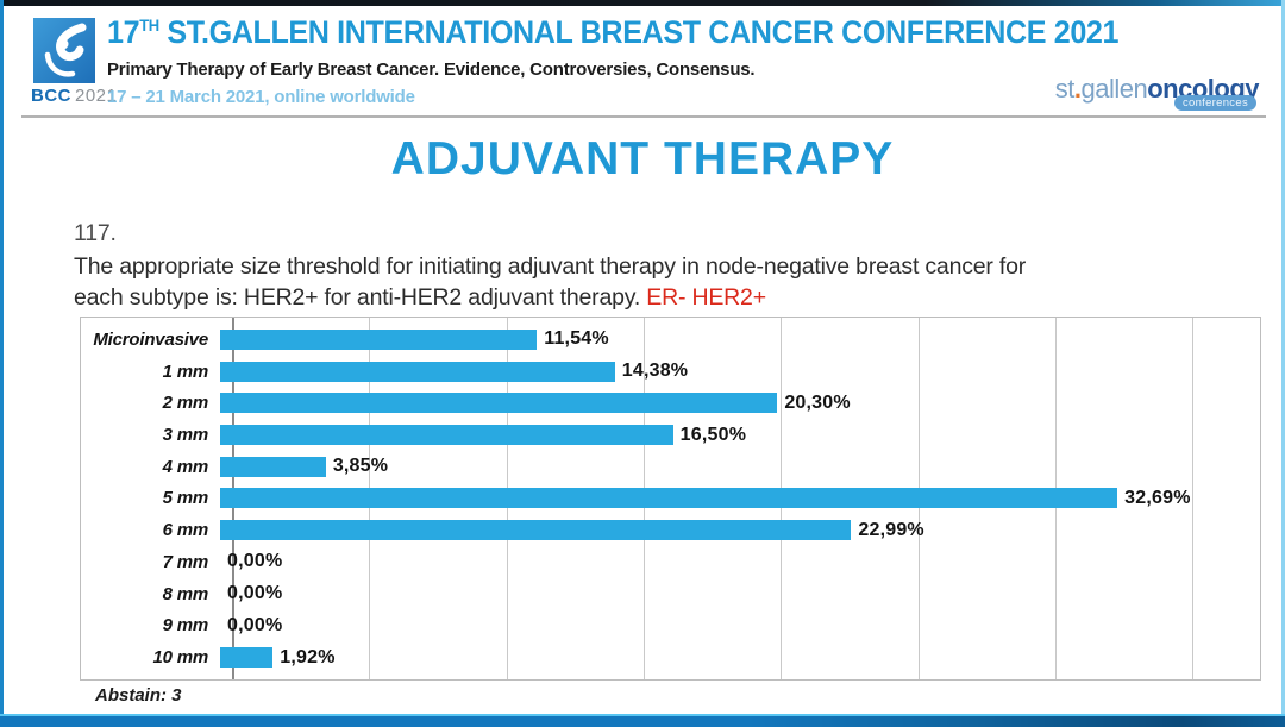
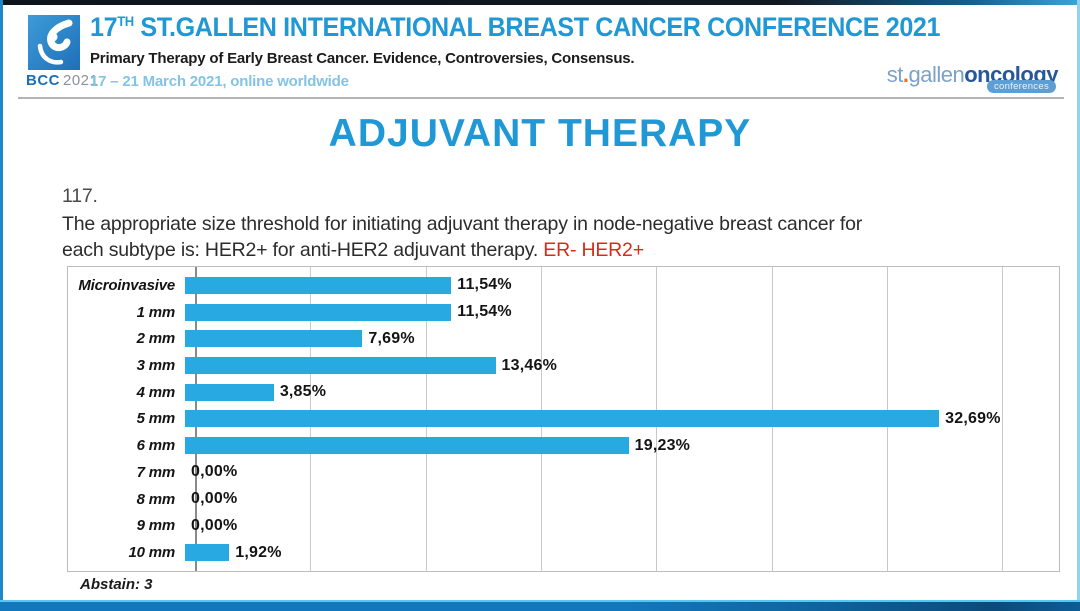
1 mm: 14,38% -> 11,54%
2 mm: 20,30% -> 7,69%
3 mm: 16,50% -> 13,46%
6 mm: 22,99% -> 19,23%
